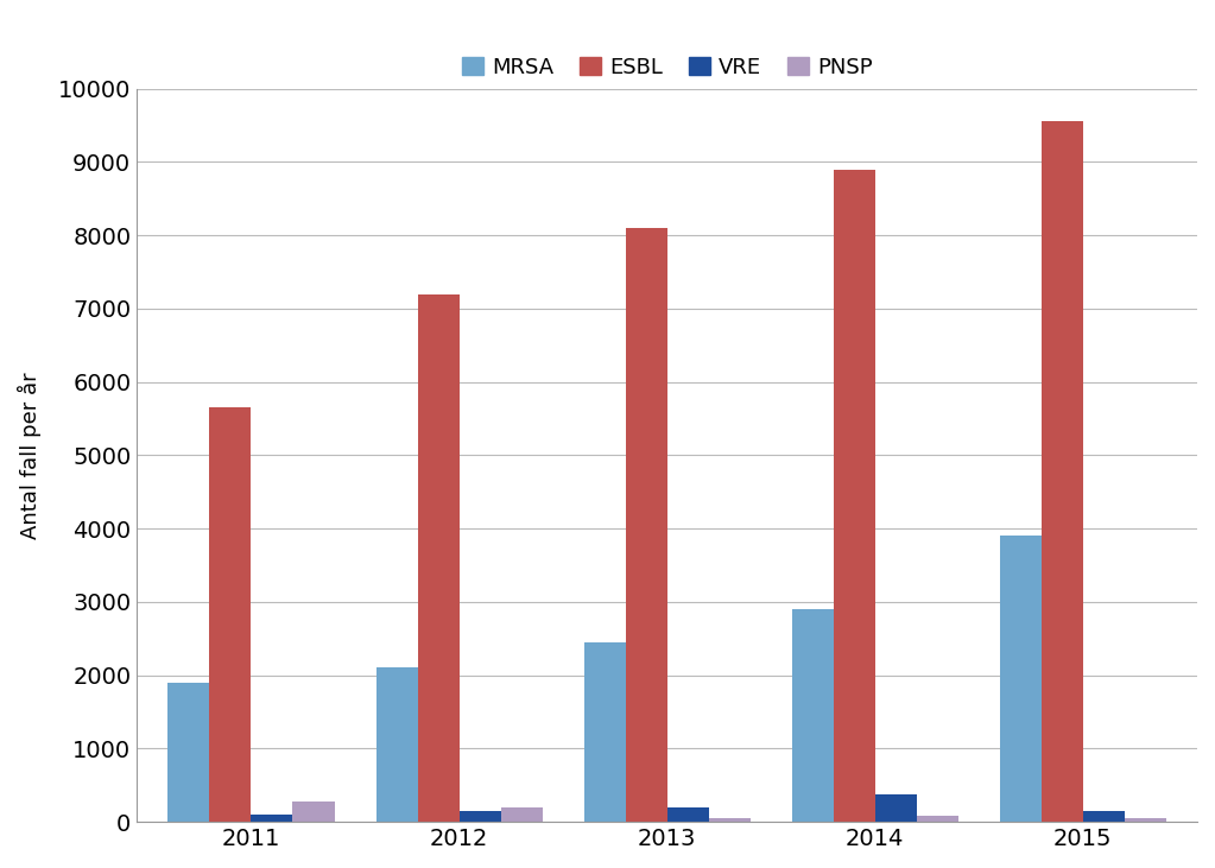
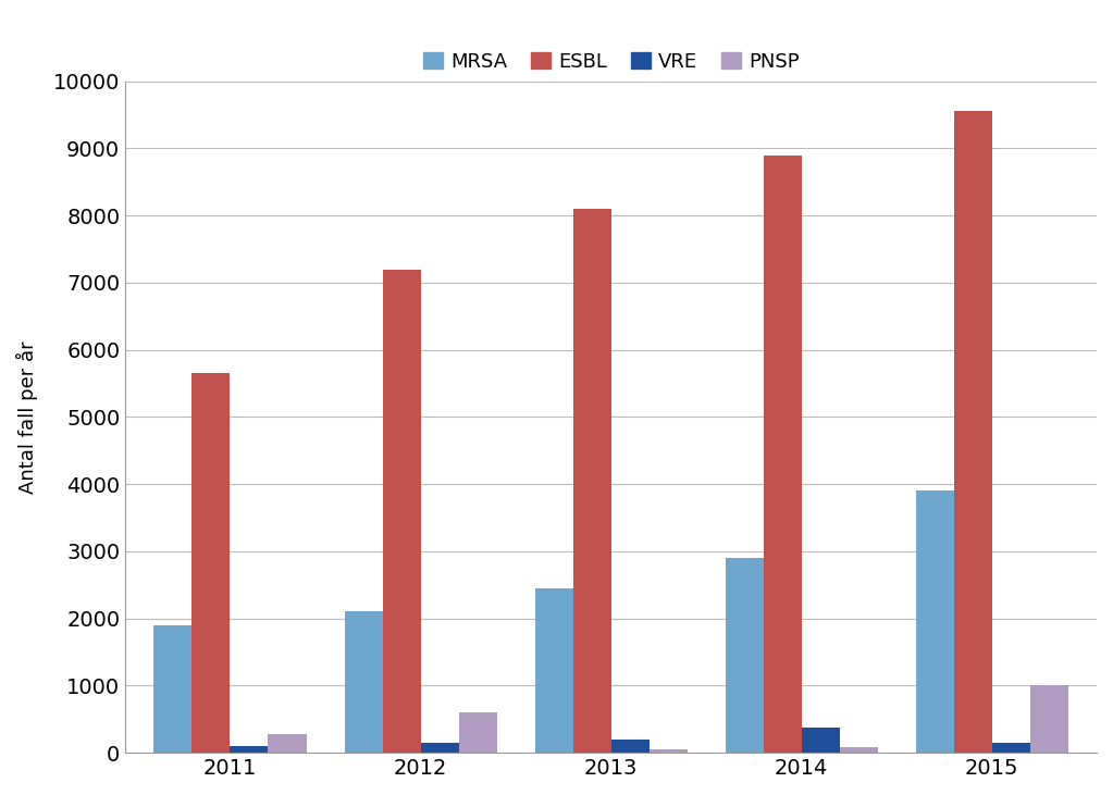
PNSP/2012: 200 -> 600
PNSP/2015: 50 -> 1000
